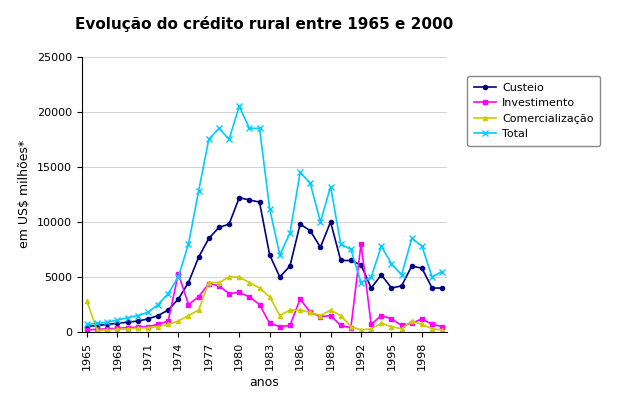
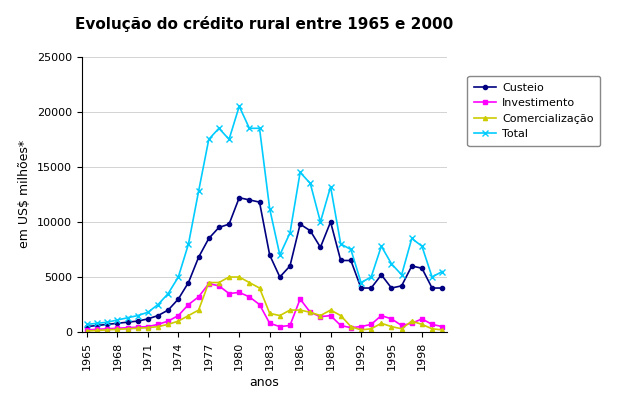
Comercialização/1965: 2800 -> 100
Investimento/1974: 5300 -> 1500
Comercialização/1983: 3200 -> 1700
Custeio/1992: 6100 -> 4000
Investimento/1992: 8000 -> 500
